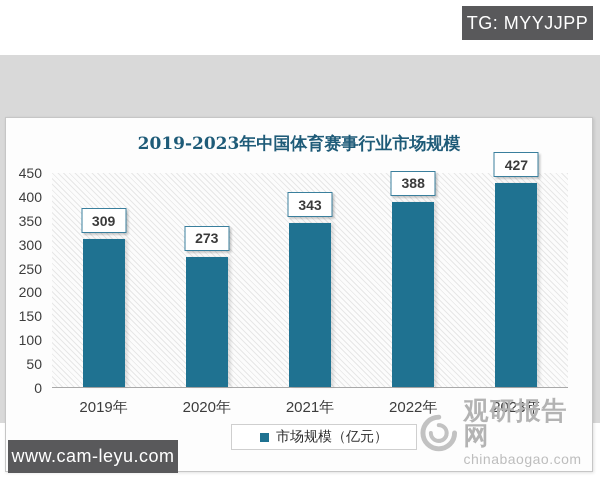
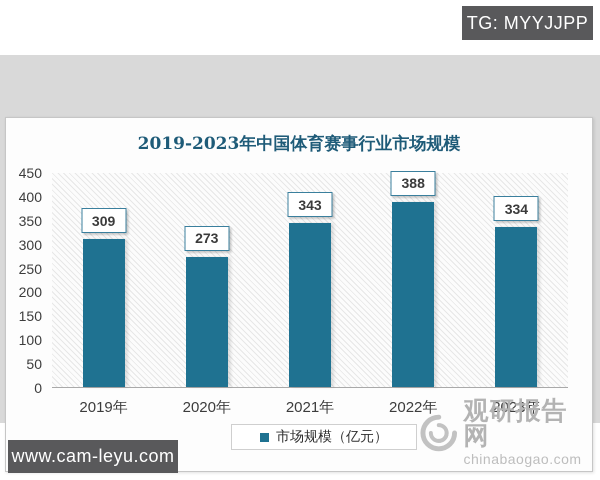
2023年: 427 -> 334
